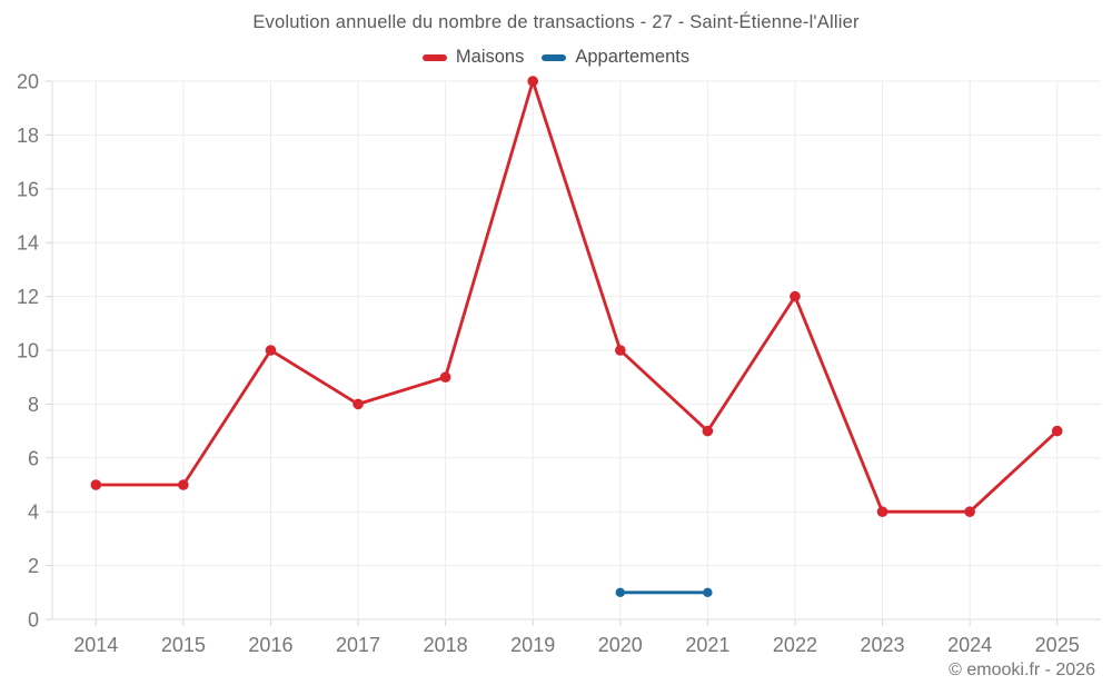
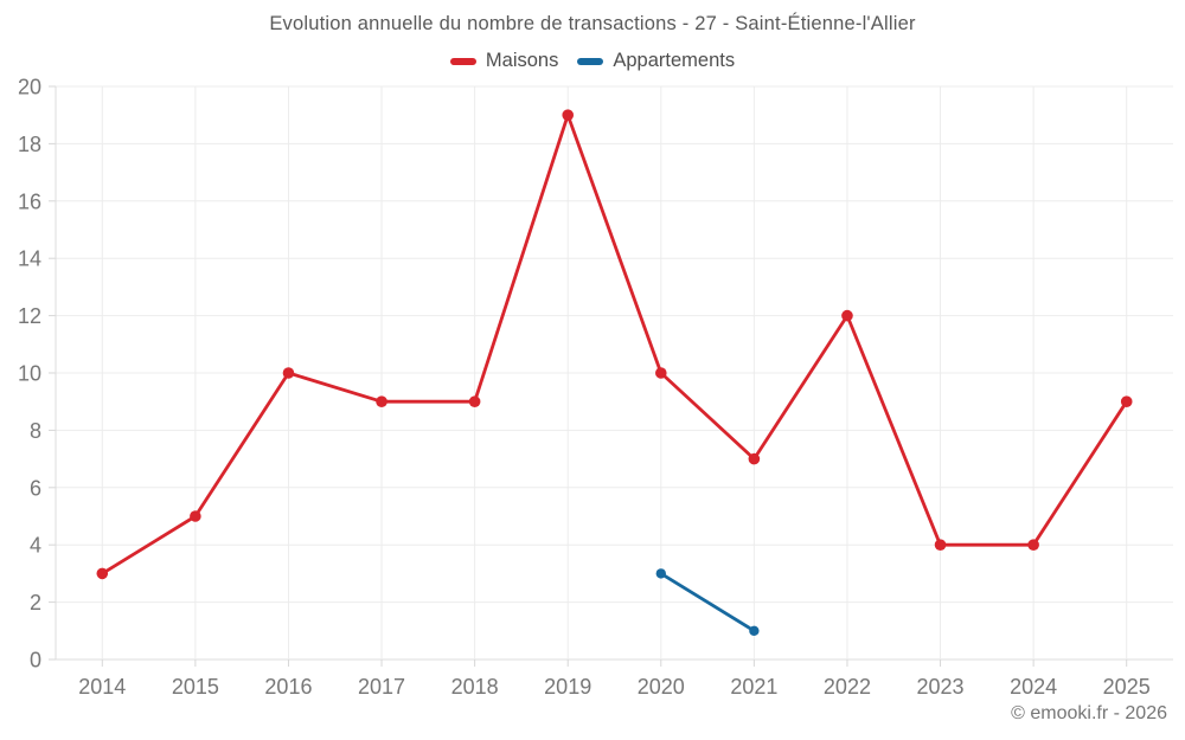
Maisons/2014: 5 -> 3
Maisons/2017: 8 -> 9
Maisons/2019: 20 -> 19
Appartements/2020: 1 -> 3
Maisons/2025: 7 -> 9
